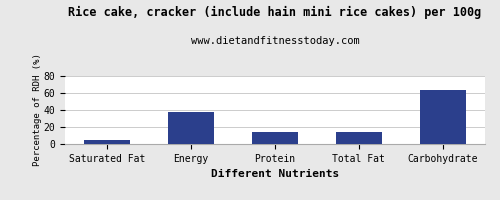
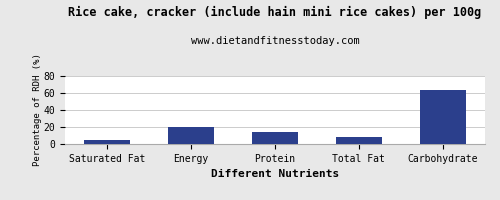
Energy: 38 -> 20
Total Fat: 14 -> 8
